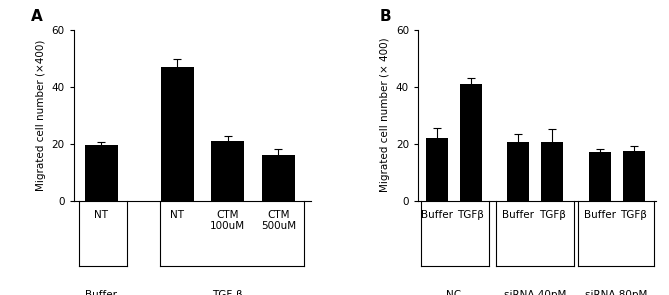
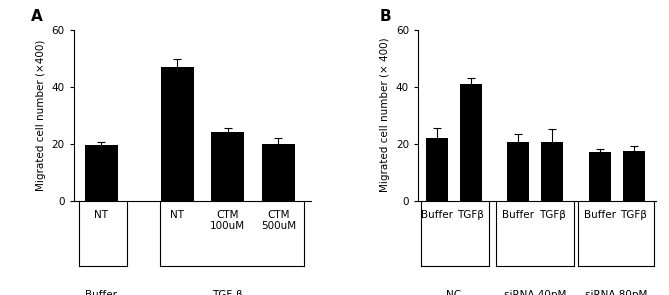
CTM 100uM: 21.0 -> 24.0
CTM 500uM: 16.0 -> 20.0
